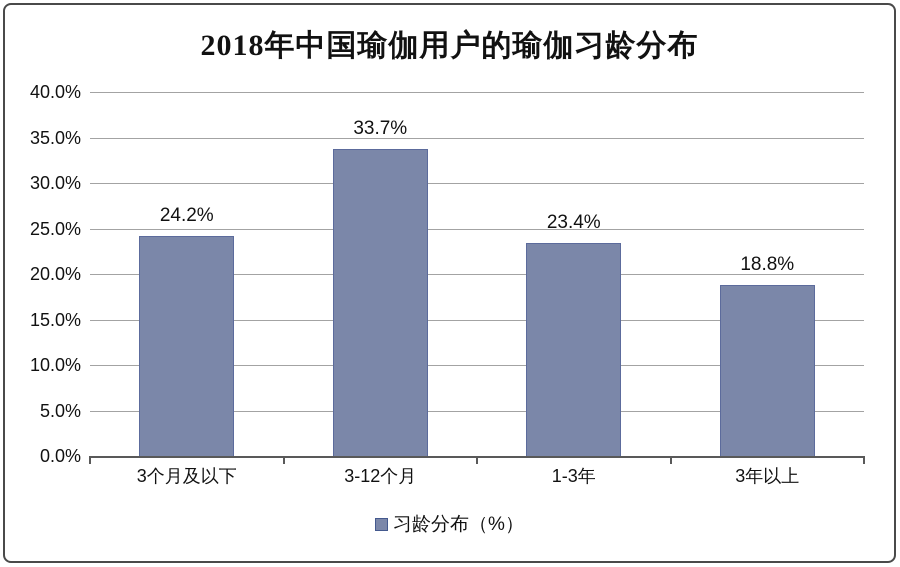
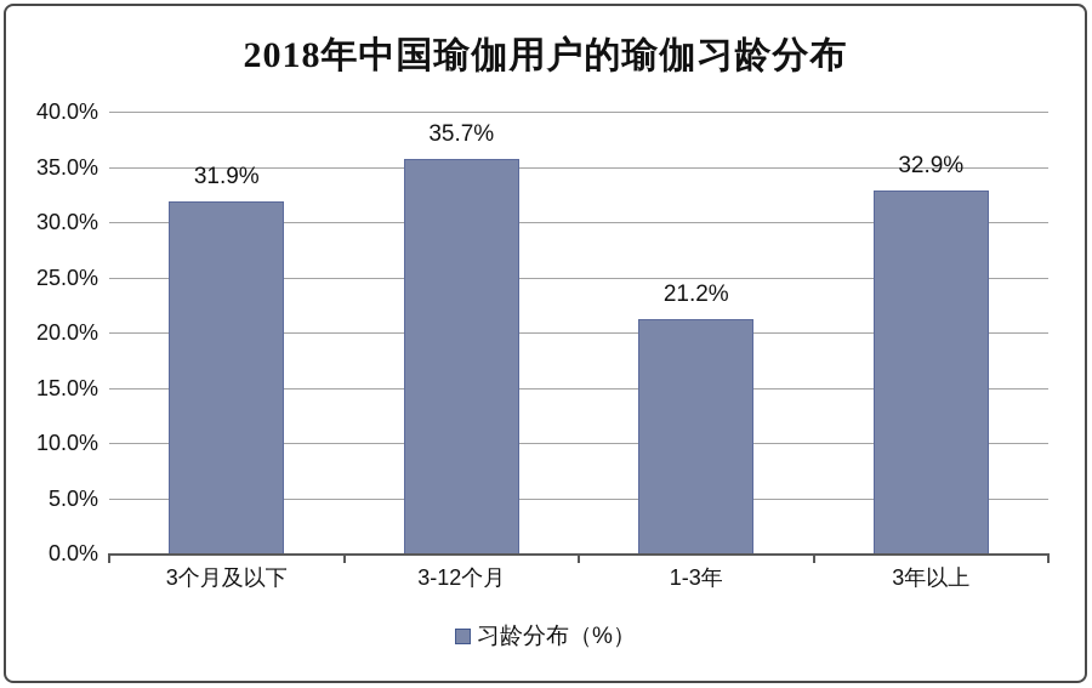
3个月及以下: 24.2% -> 31.9%
3-12个月: 33.7% -> 35.7%
1-3年: 23.4% -> 21.2%
3年以上: 18.8% -> 32.9%
